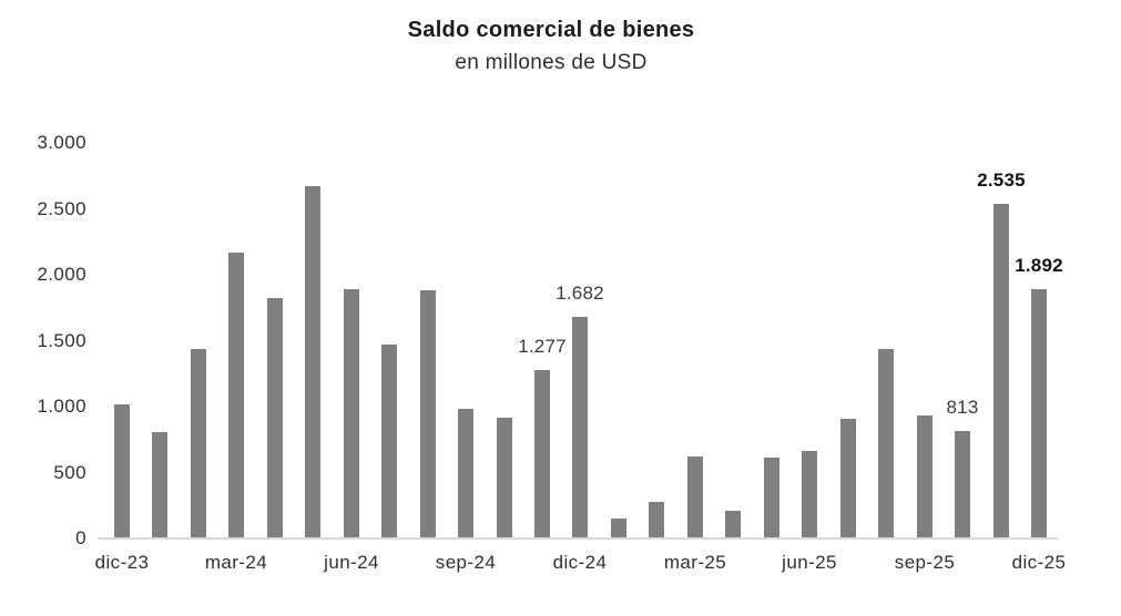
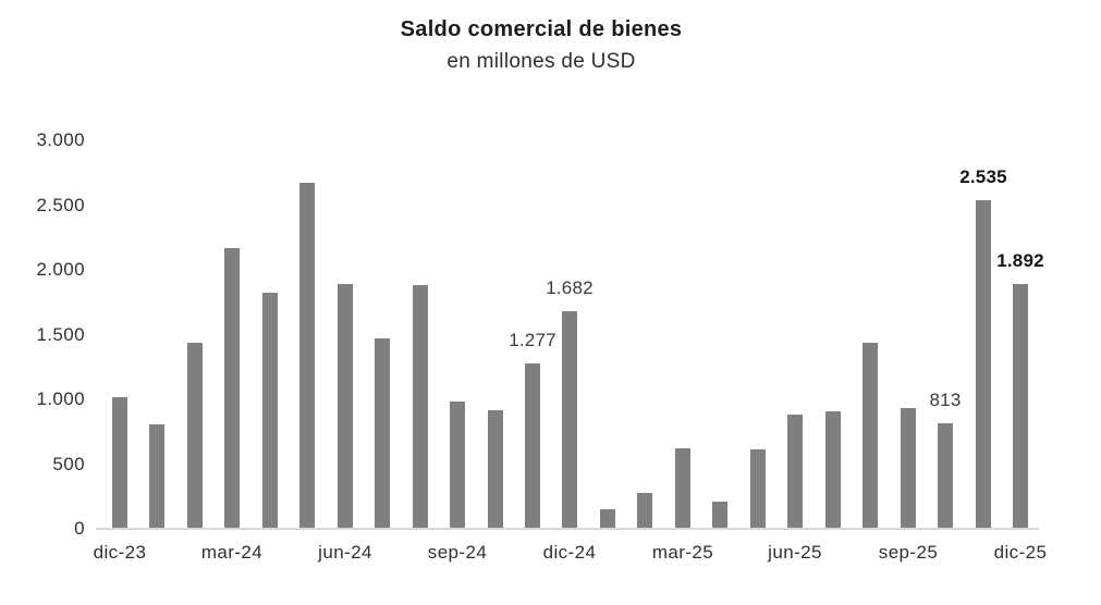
jun-25: 660 -> 880
